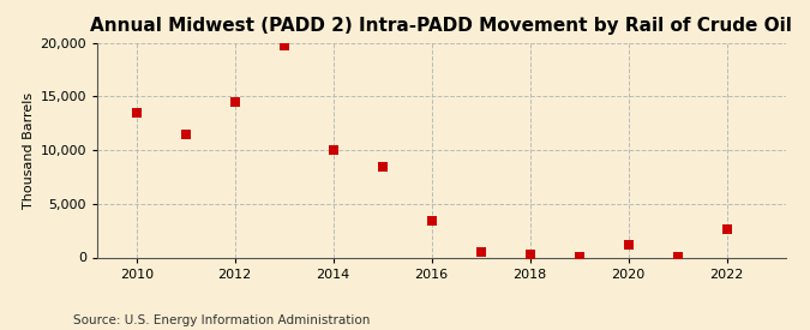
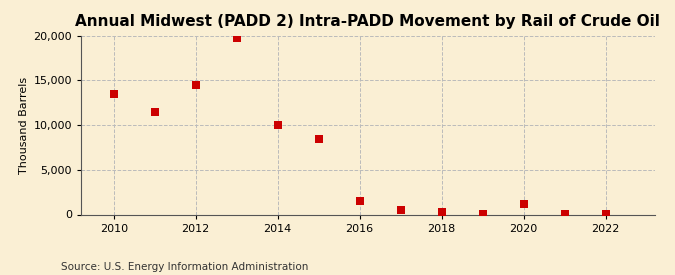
2016: 3,400 -> 1,500
2022: 2,600 -> 0
